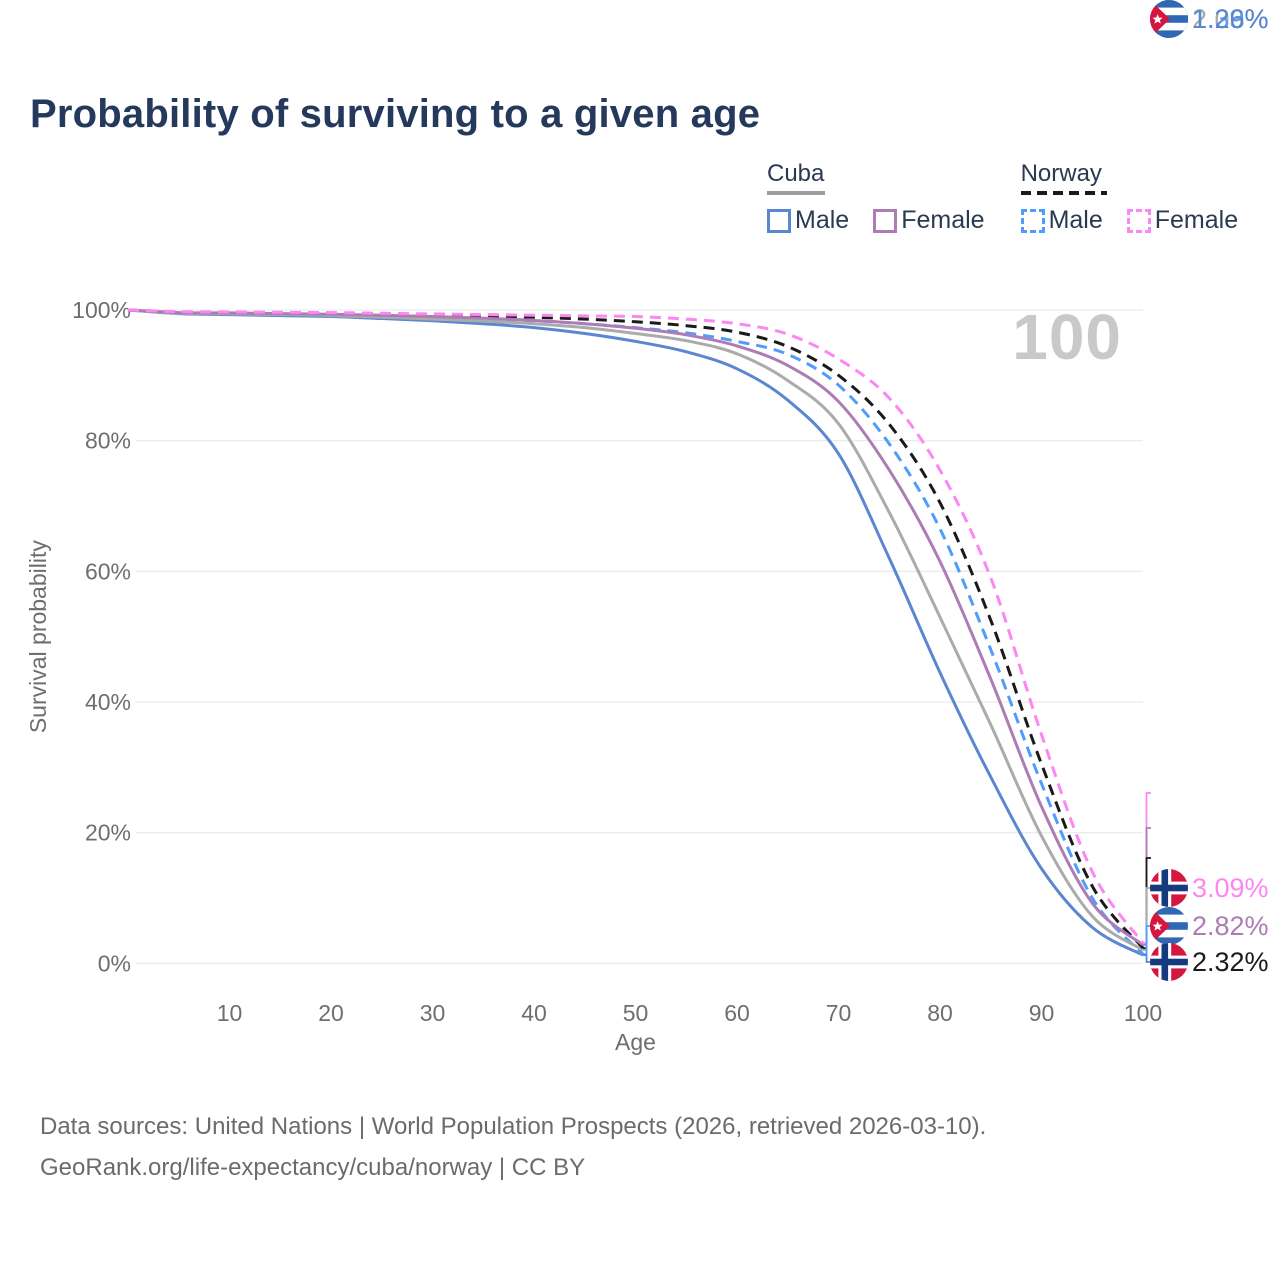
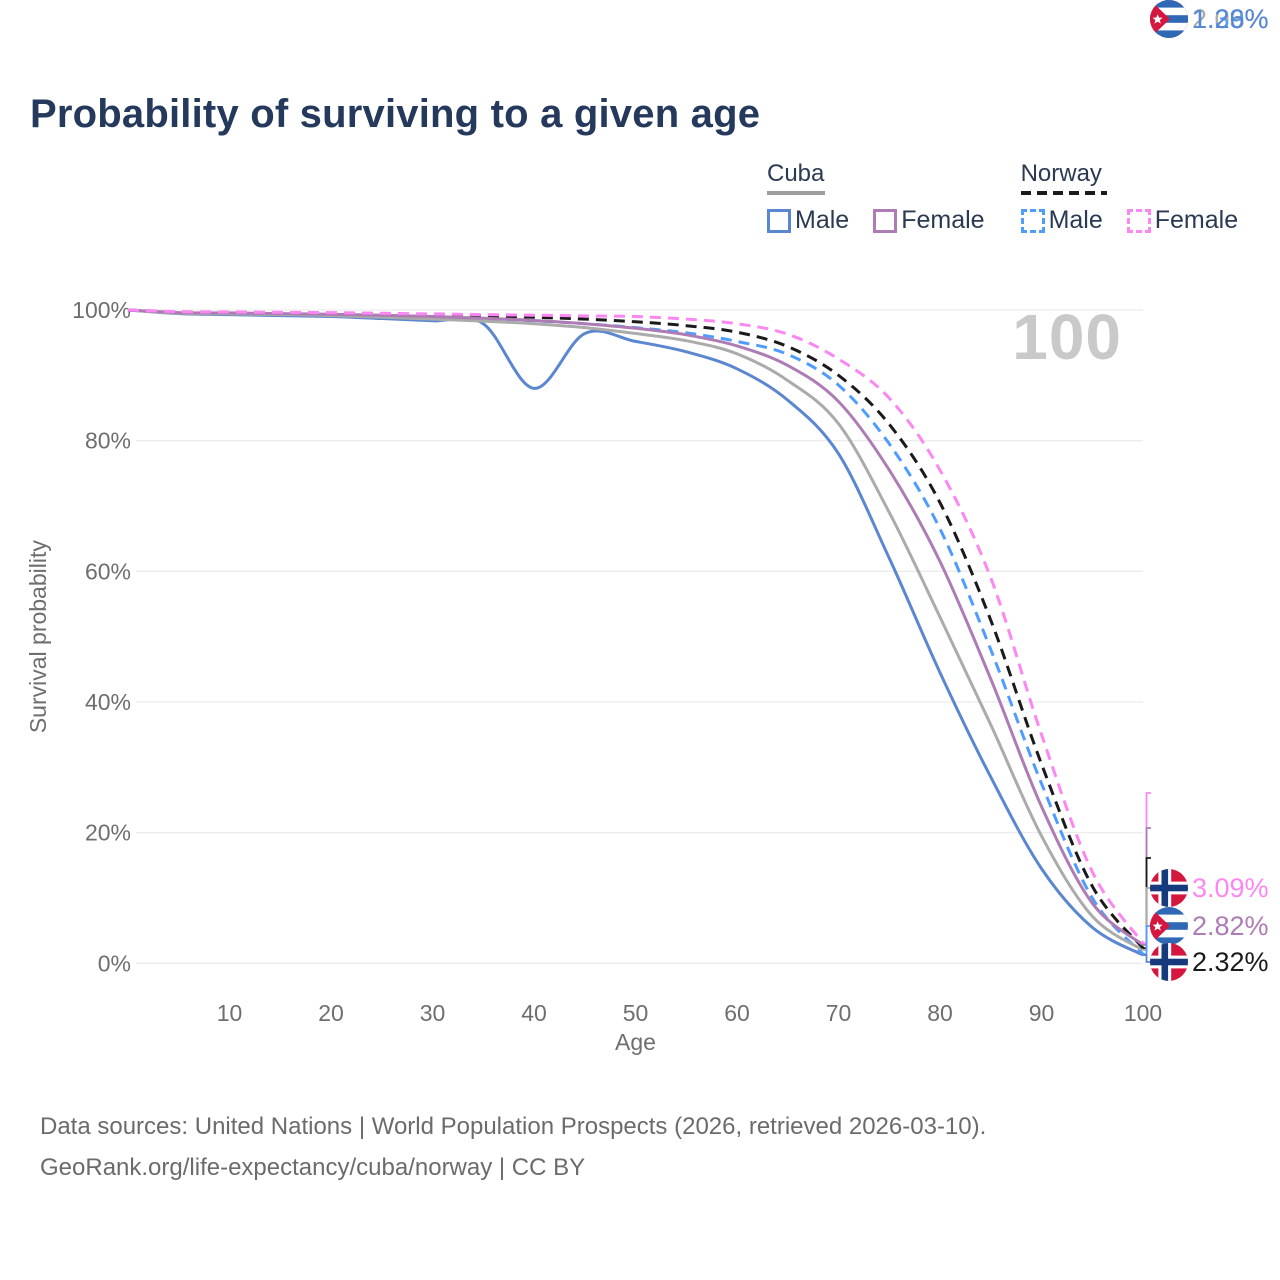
Cuba Male/40: 97% -> 88%
